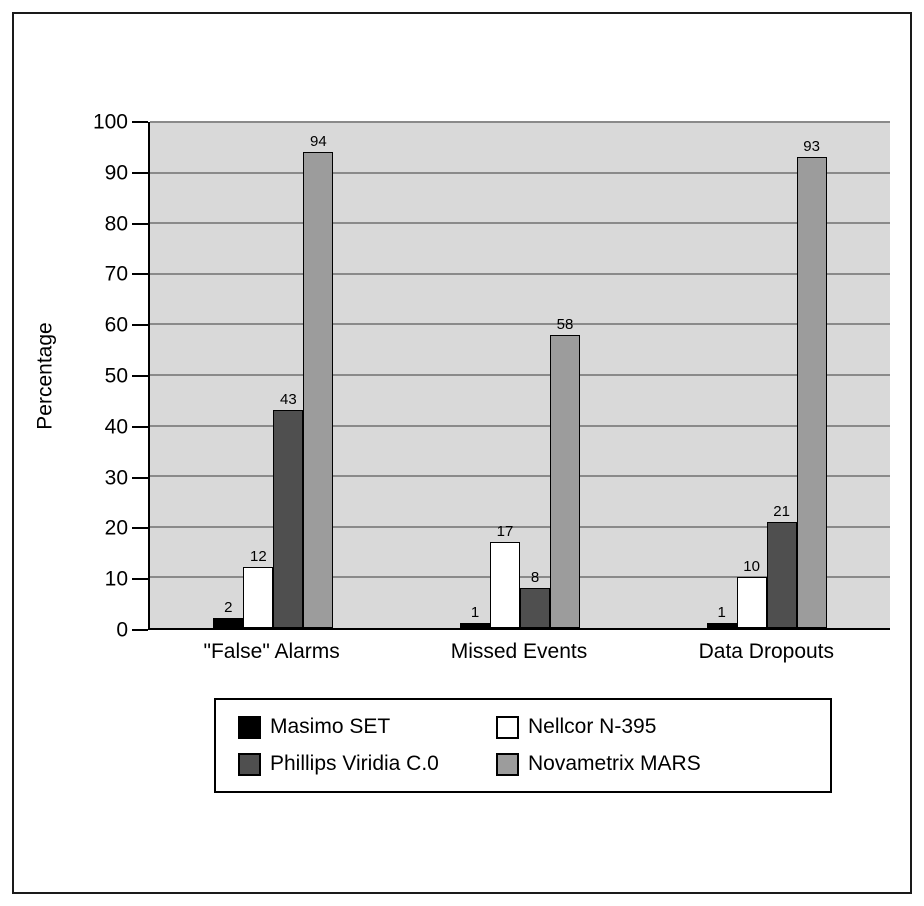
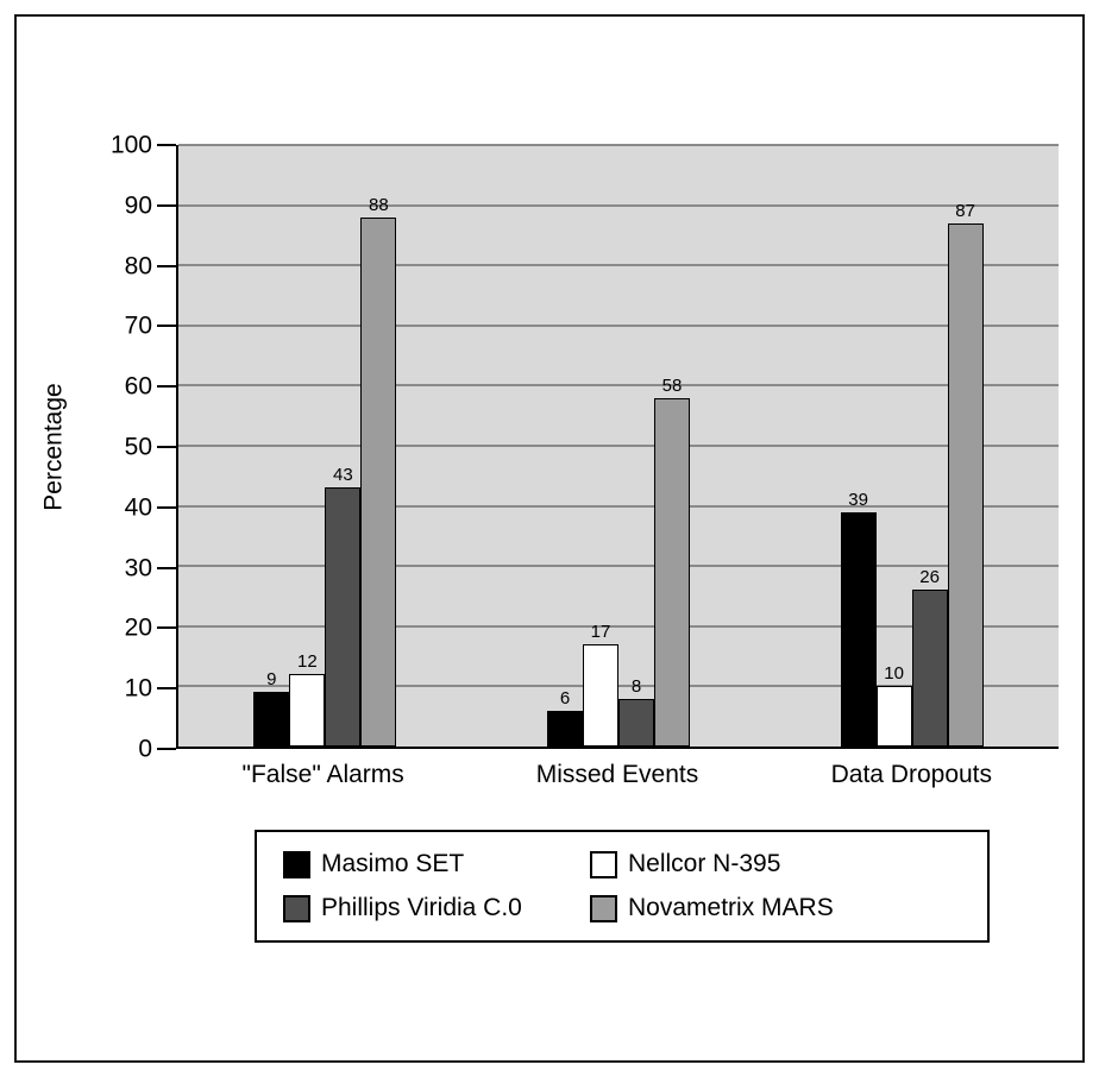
Masimo SET/"False" Alarms: 2 -> 9
Novametrix MARS/"False" Alarms: 94 -> 88
Masimo SET/Missed Events: 1 -> 6
Masimo SET/Data Dropouts: 1 -> 39
Phillips Viridia C.0/Data Dropouts: 21 -> 26
Novametrix MARS/Data Dropouts: 93 -> 87
